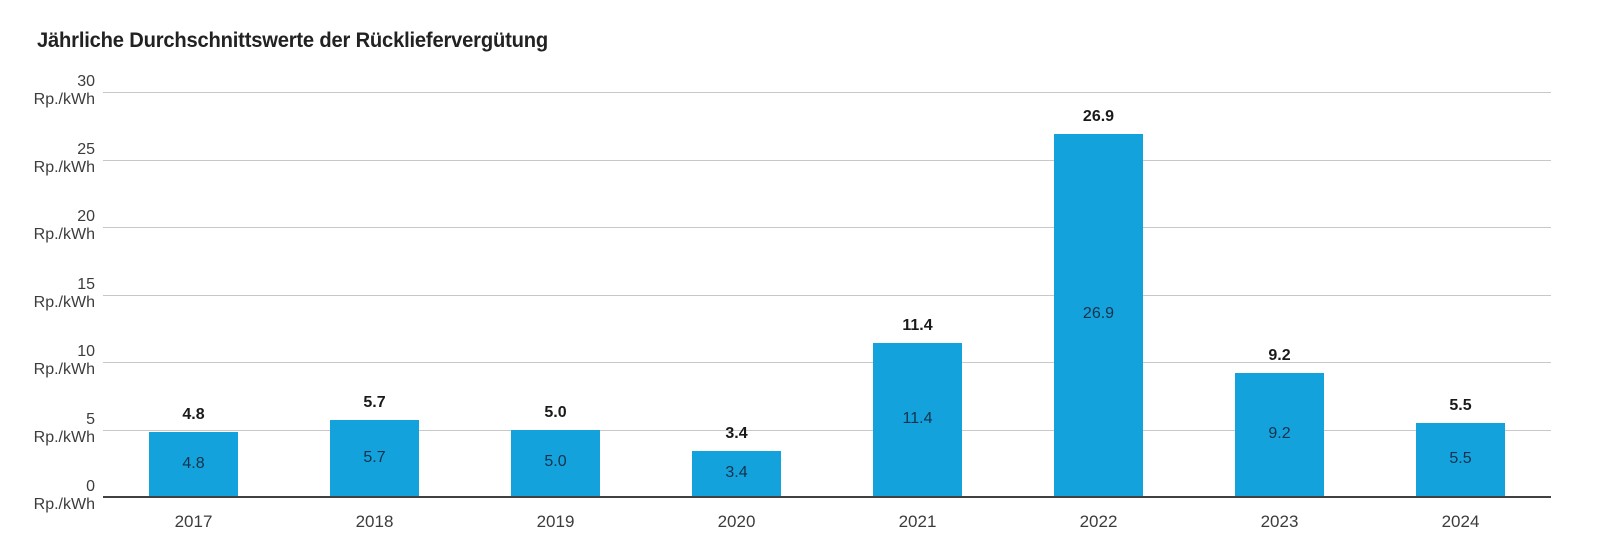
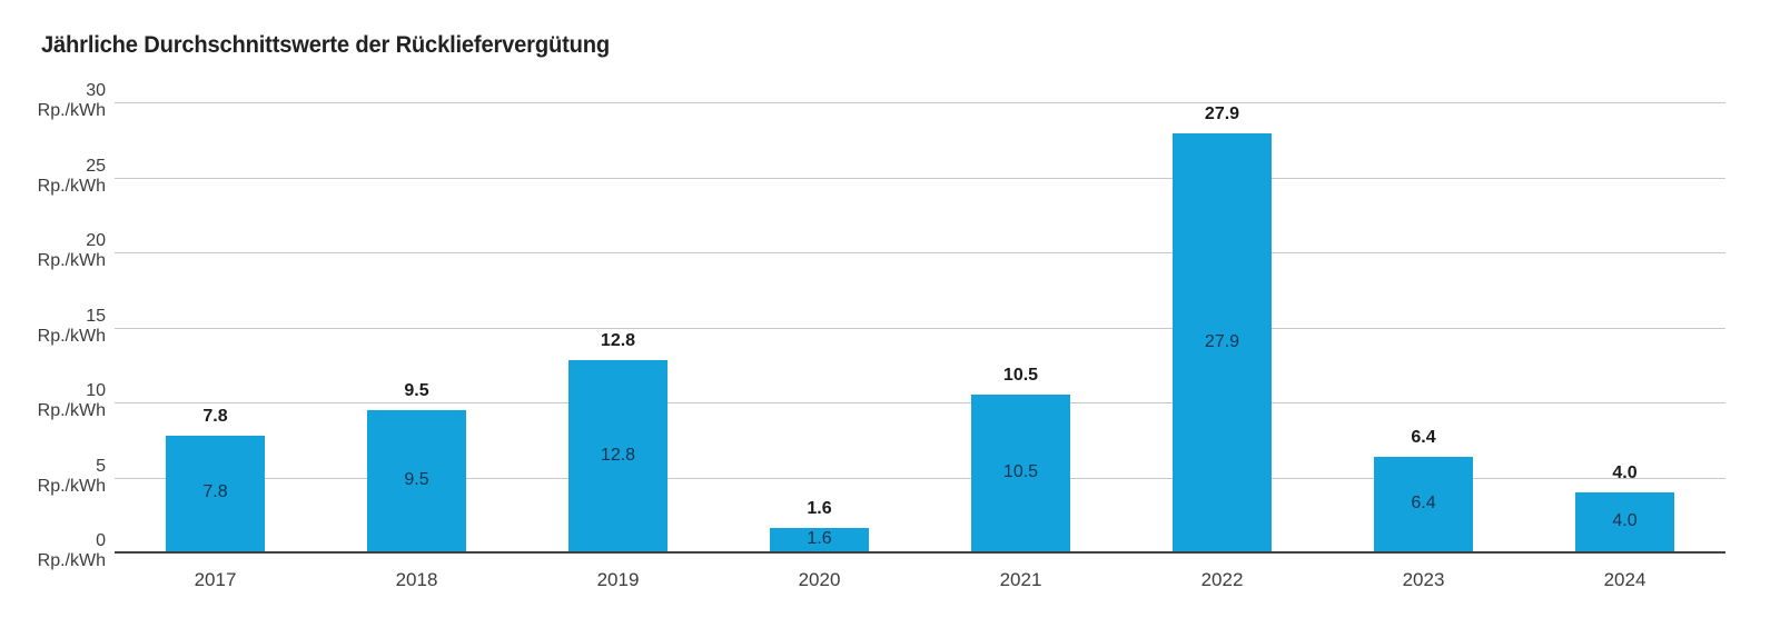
2017: 4.8 -> 7.8
2018: 5.7 -> 9.5
2019: 5.0 -> 12.8
2020: 3.4 -> 1.6
2021: 11.4 -> 10.5
2022: 26.9 -> 27.9
2023: 9.2 -> 6.4
2024: 5.5 -> 4.0
